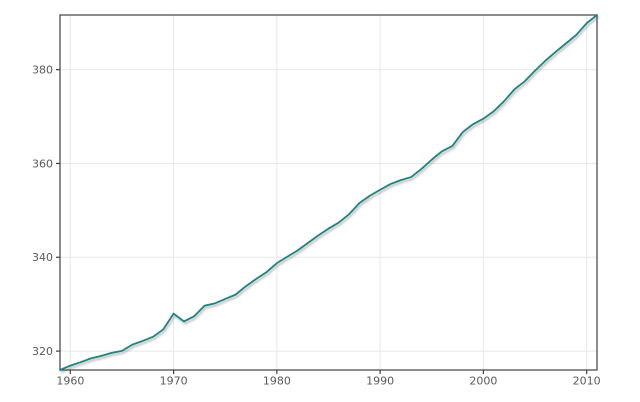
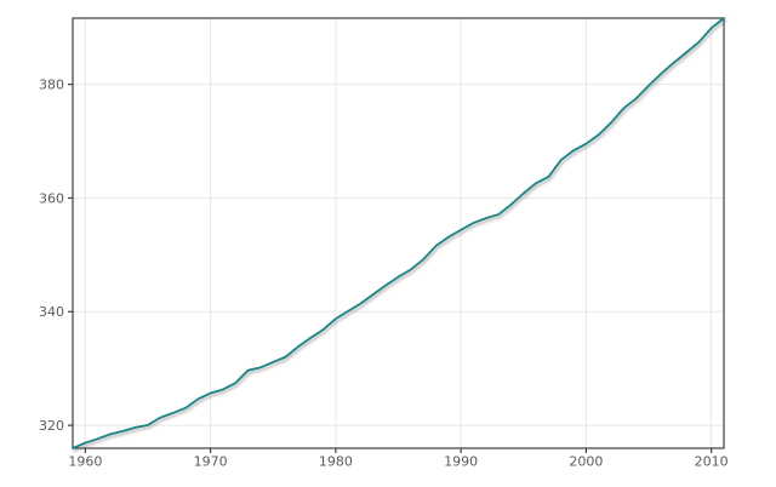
1970: 328 -> 326
